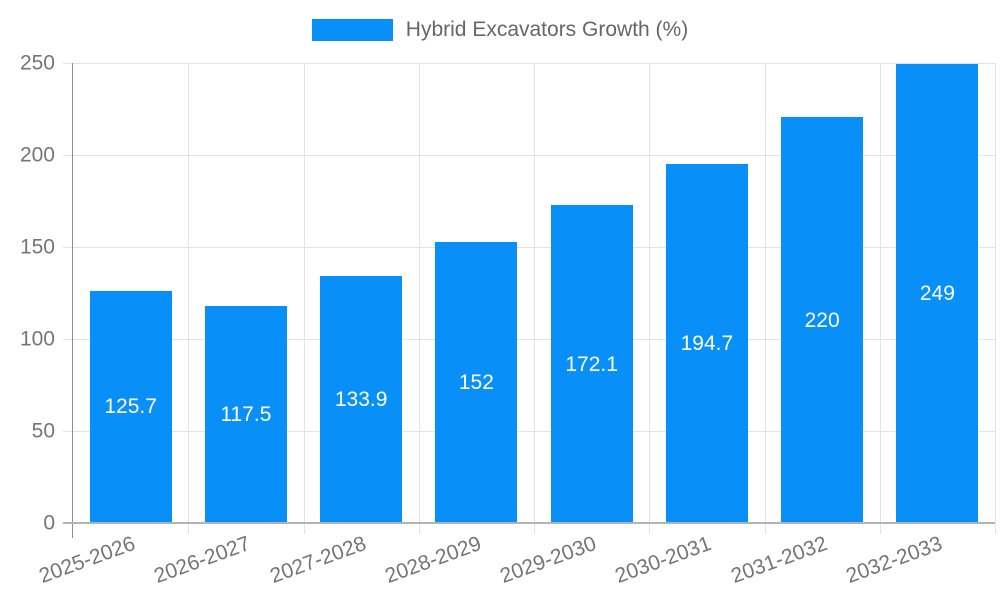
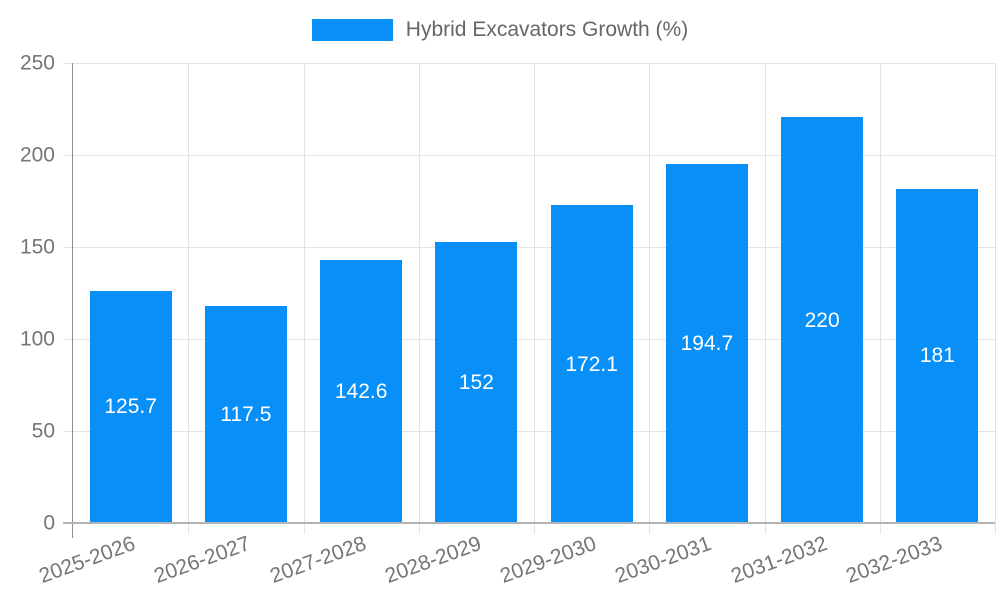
2027-2028: 133.9 -> 142.6
2032-2033: 249 -> 181
